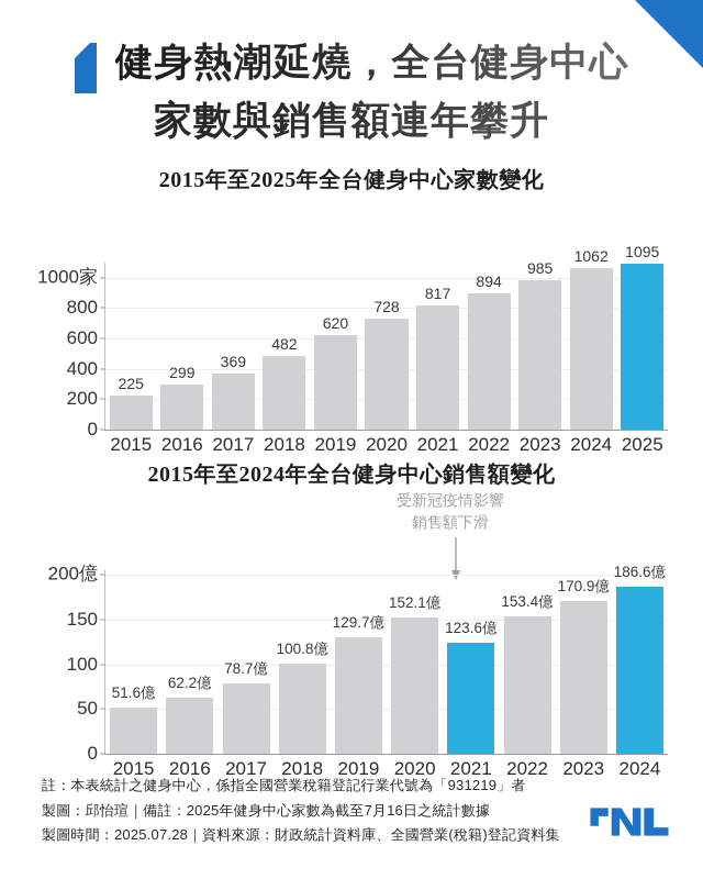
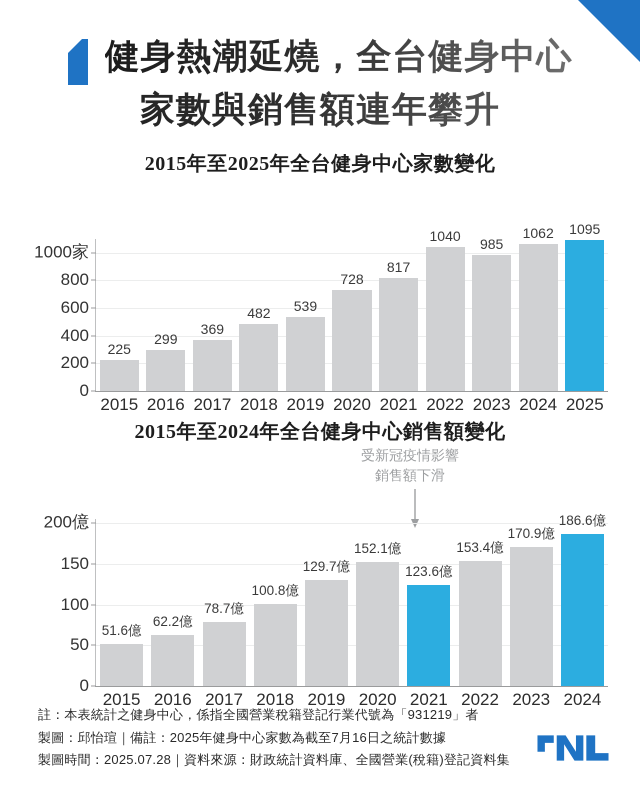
2015年至2025年全台健身中心家數變化/2019: 620 -> 539
2015年至2025年全台健身中心家數變化/2022: 894 -> 1040
